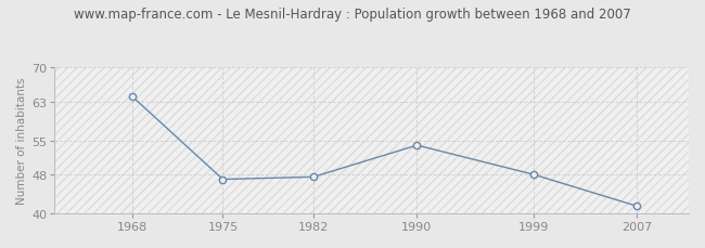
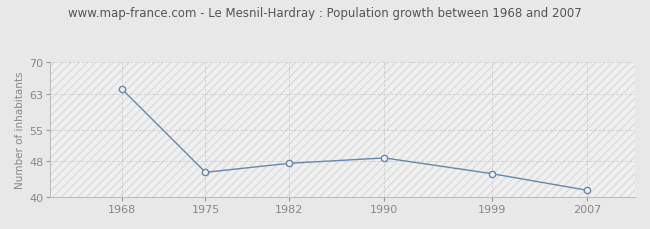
1975: 47.0 -> 45.5
1990: 54.0 -> 48.7
1999: 48.0 -> 45.2
